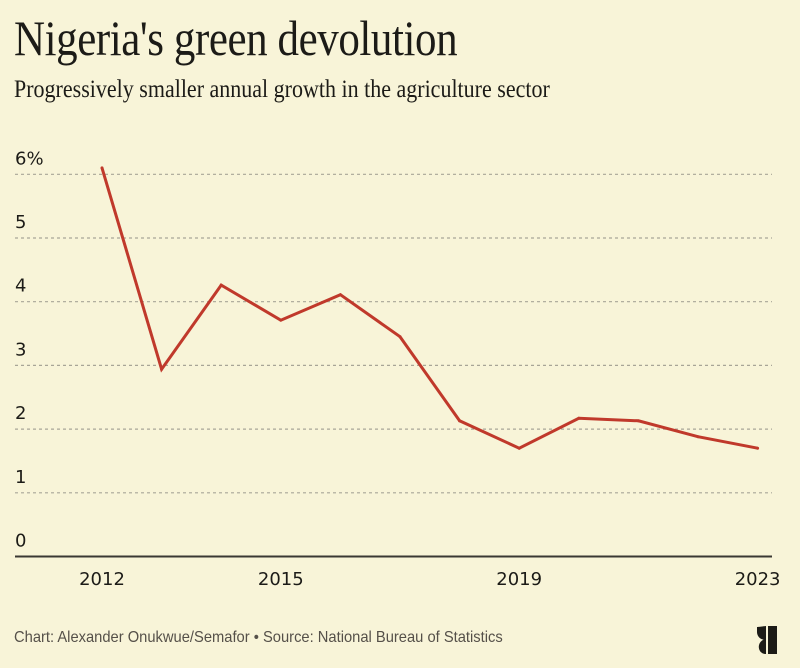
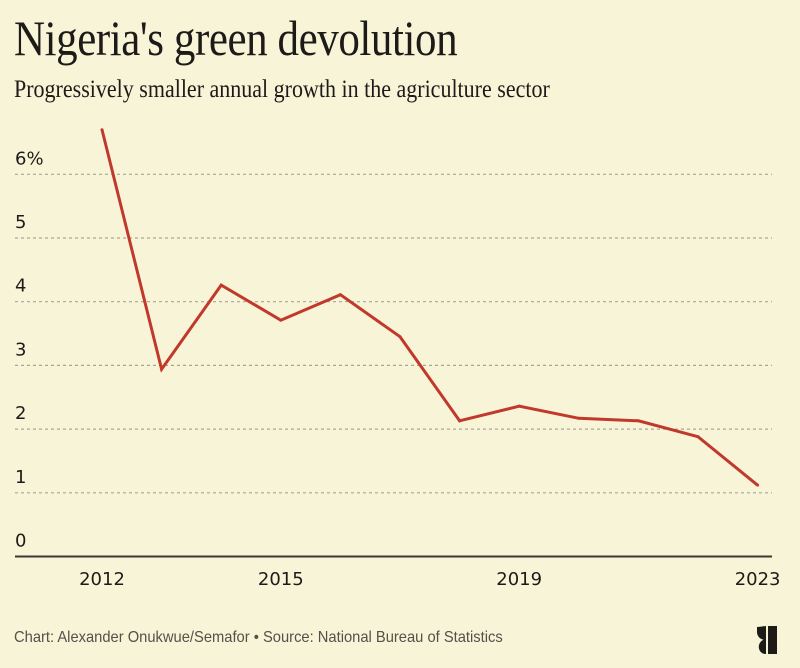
2012: 6.1% -> 6.7%
2019: 1.7% -> 2.4%
2023: 1.7% -> 1.1%
